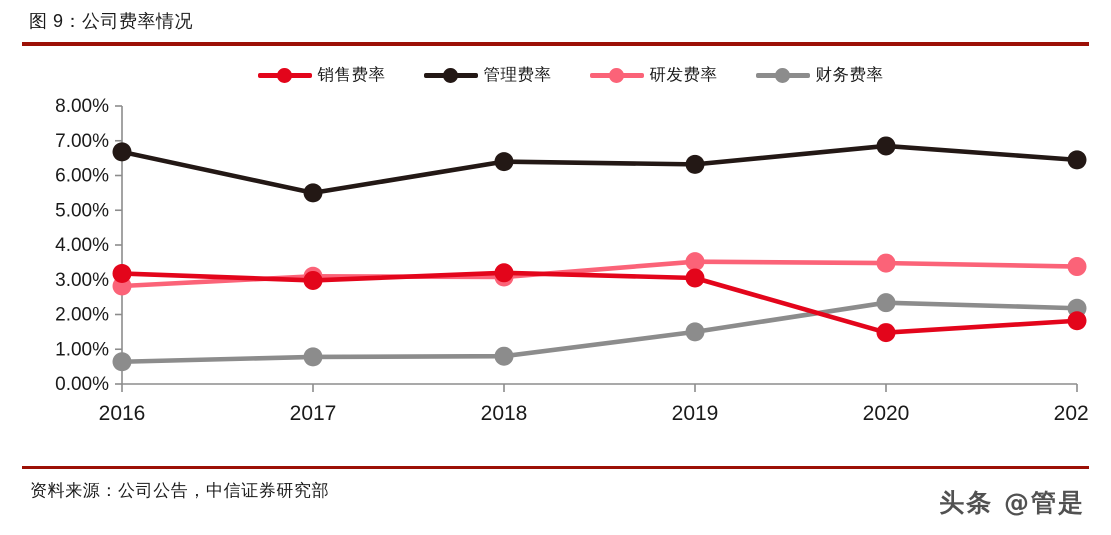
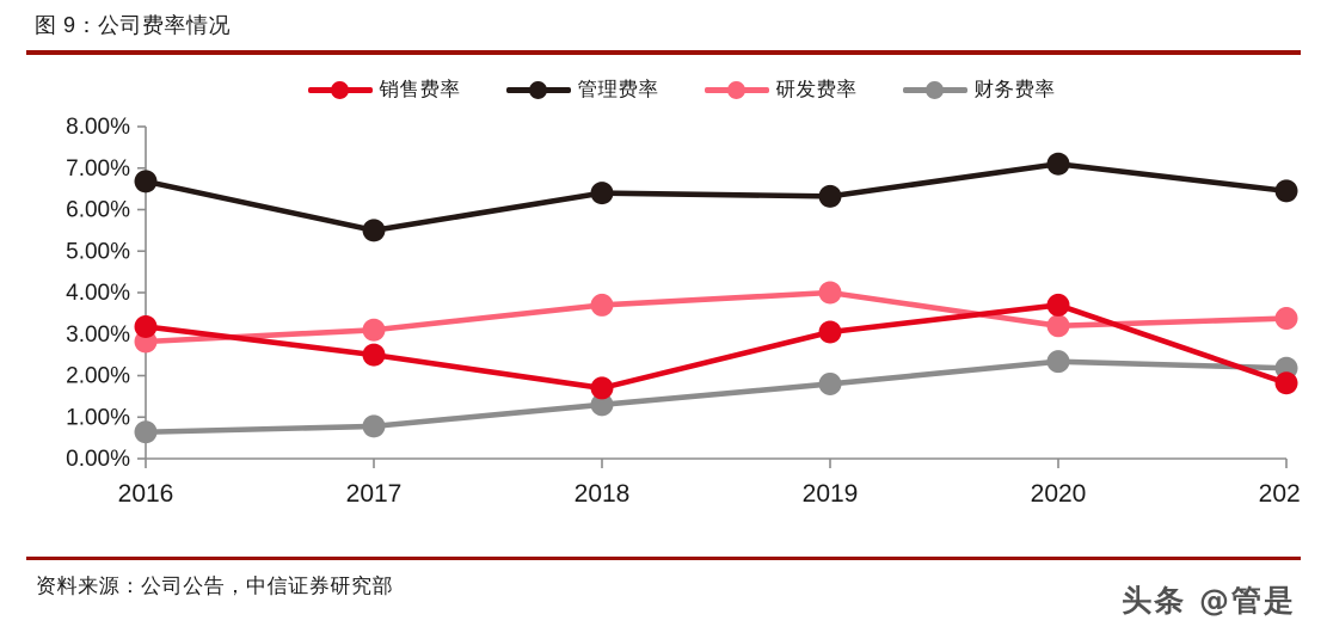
销售费率/2017: 3.0% -> 2.5%
销售费率/2018: 3.2% -> 1.7%
研发费率/2018: 3.1% -> 3.7%
财务费率/2018: 0.8% -> 1.3%
研发费率/2019: 3.5% -> 4.0%
财务费率/2019: 1.5% -> 1.8%
销售费率/2020: 1.5% -> 3.7%
管理费率/2020: 6.8% -> 7.1%
研发费率/2020: 3.5% -> 3.2%
